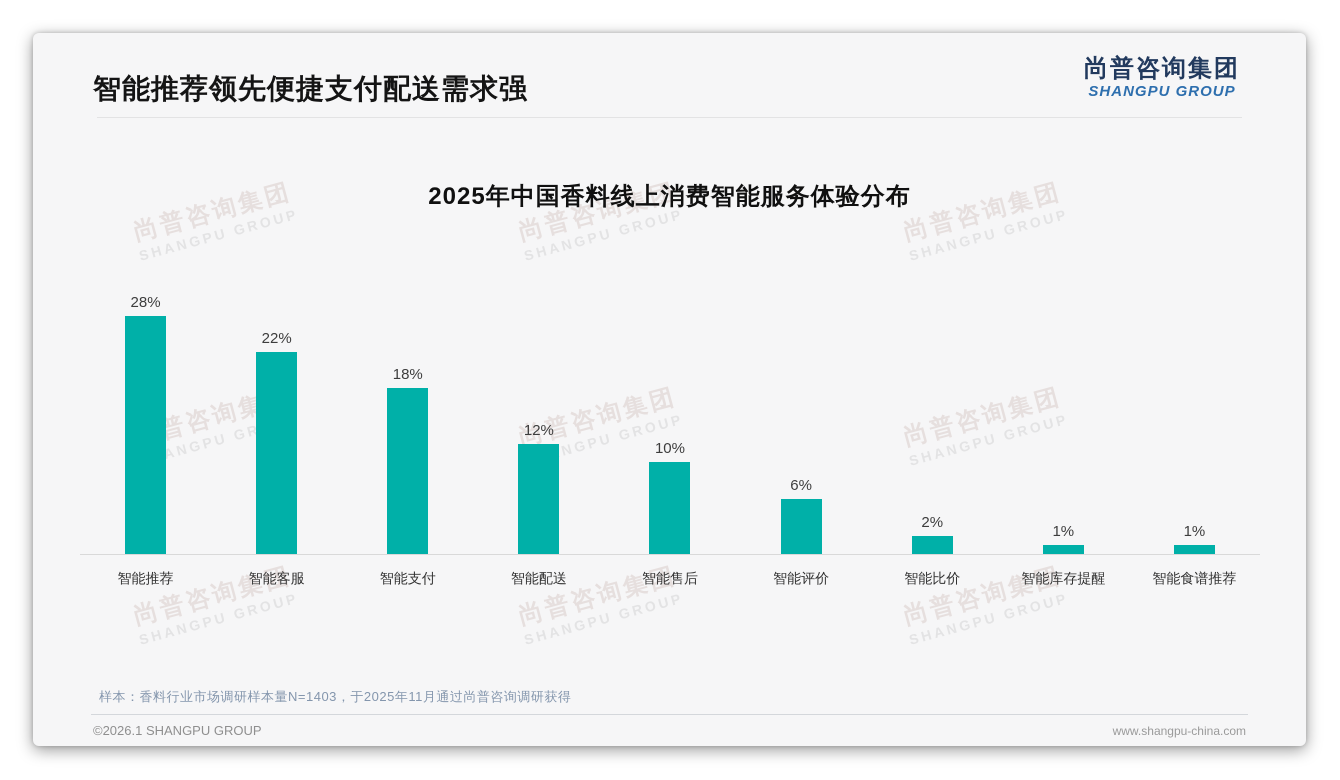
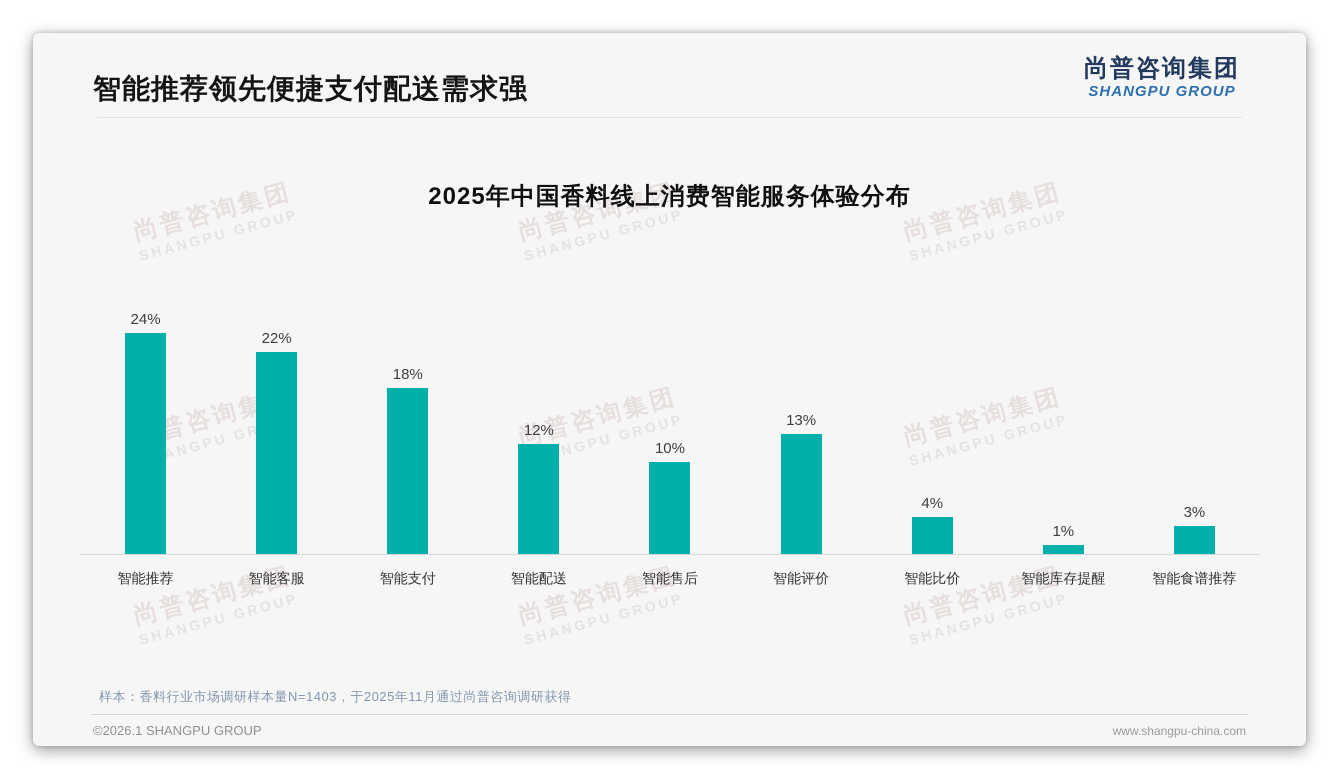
智能推荐: 28% -> 24%
智能评价: 6% -> 13%
智能比价: 2% -> 4%
智能食谱推荐: 1% -> 3%
